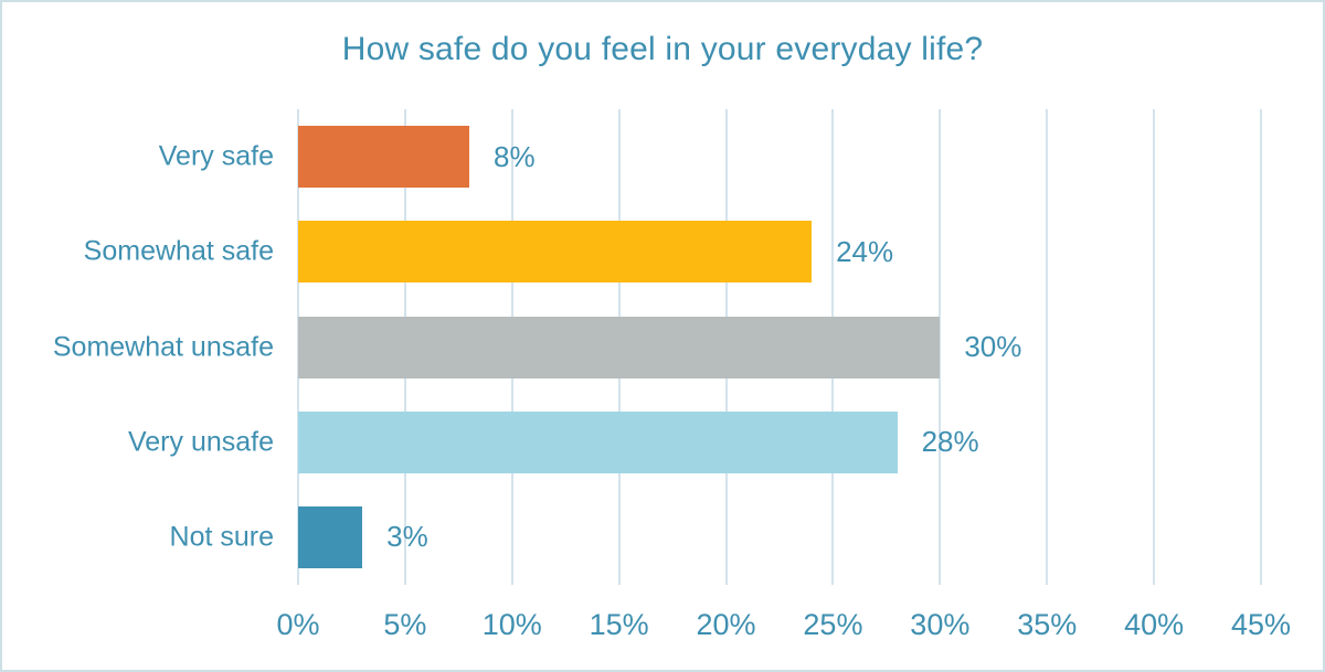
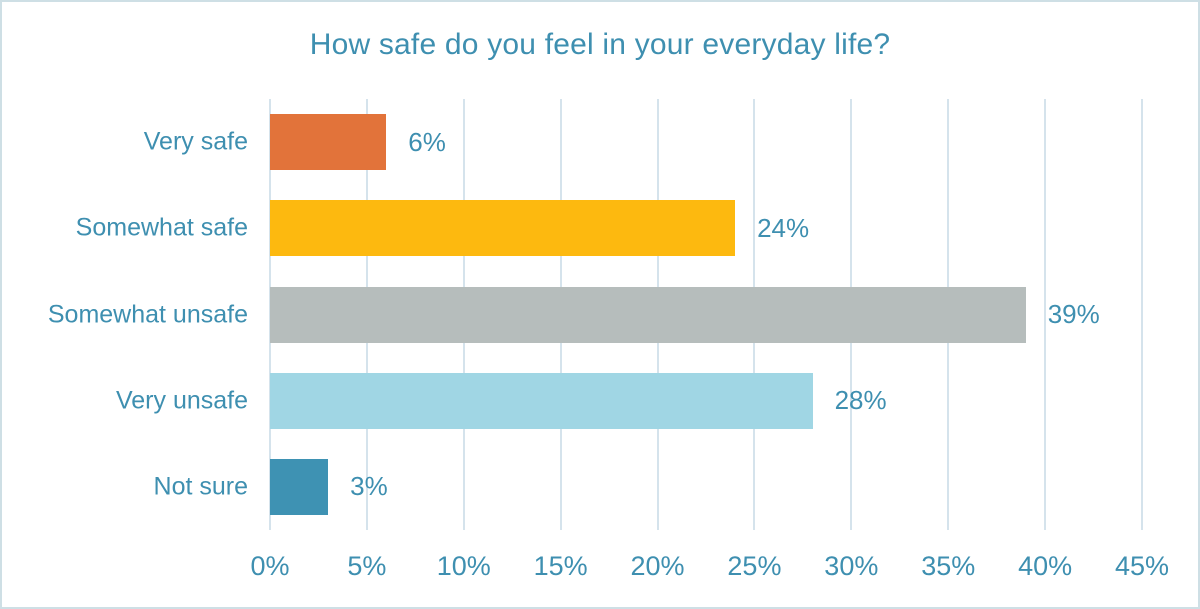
Very safe: 8% -> 6%
Somewhat unsafe: 30% -> 39%
